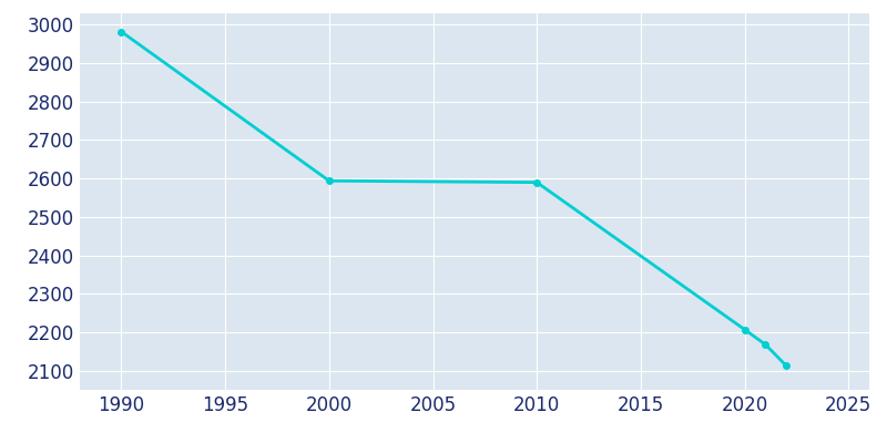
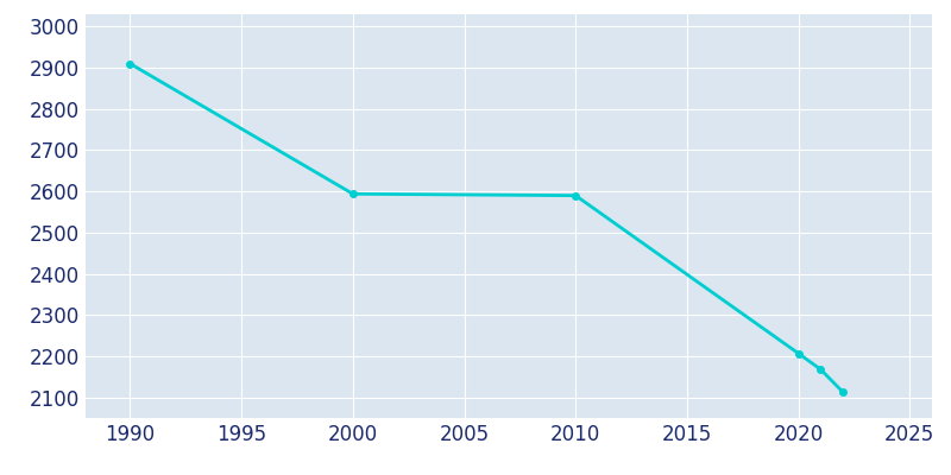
1990: 2982 -> 2910
